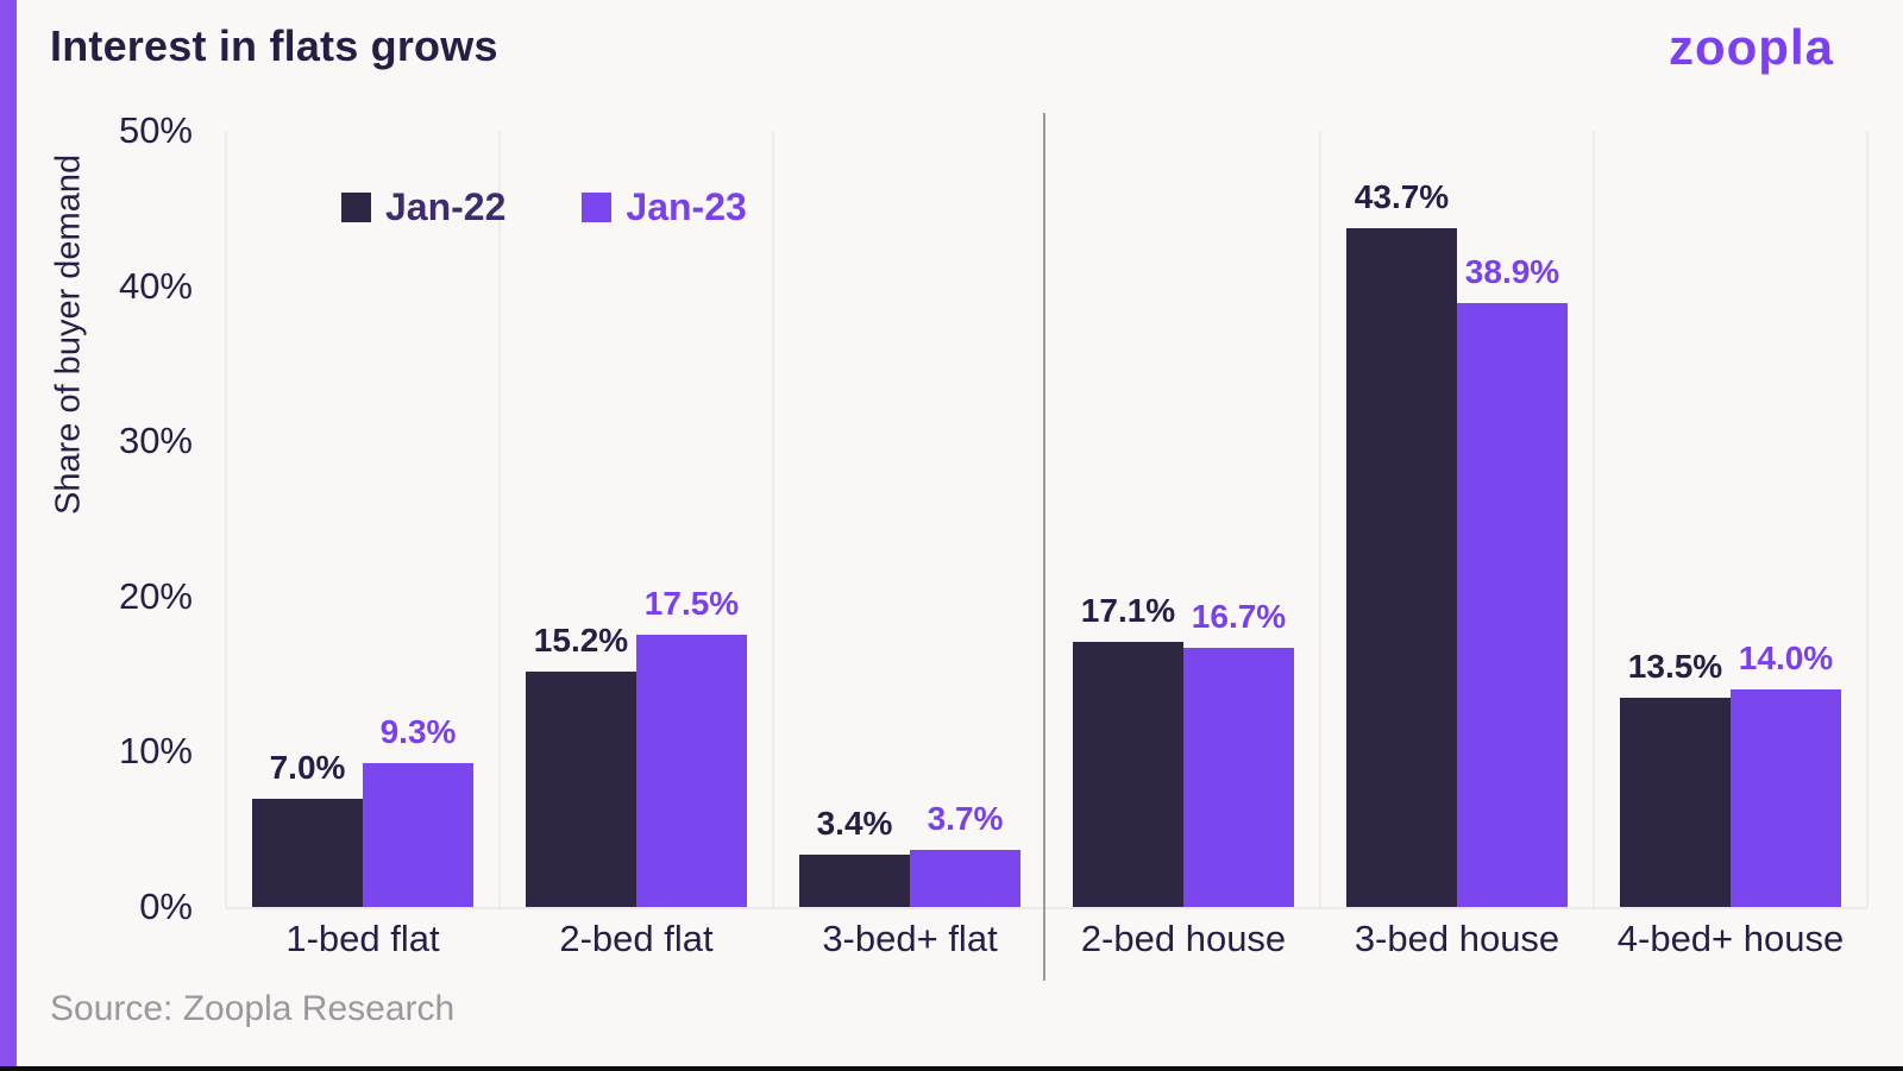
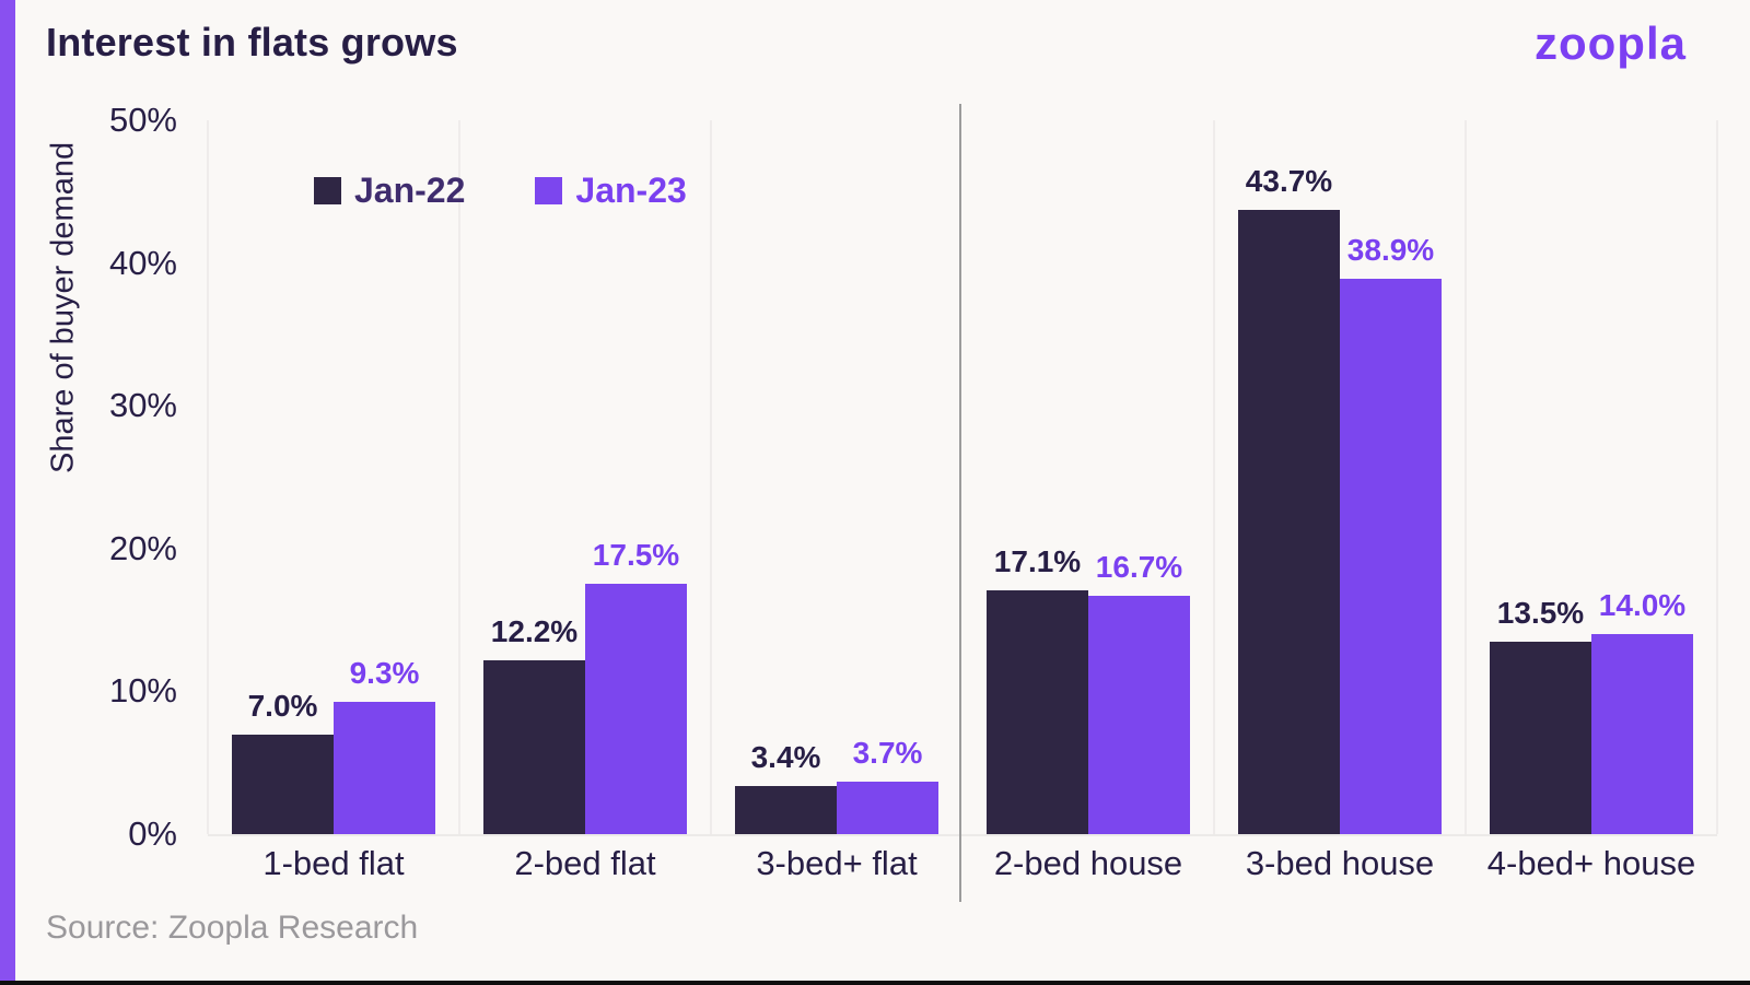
Jan-22/2-bed flat: 15.2% -> 12.2%
